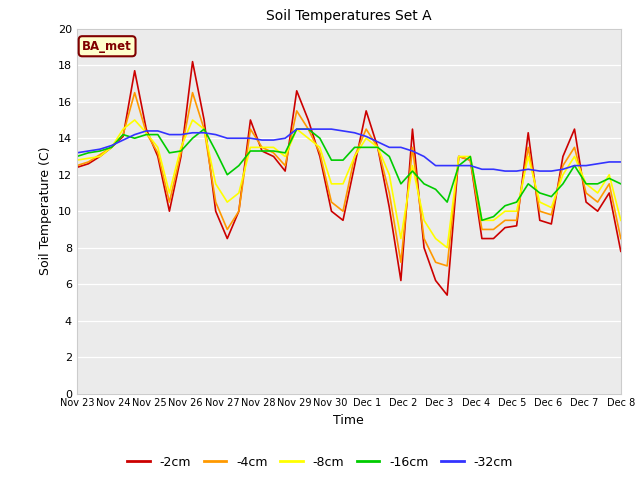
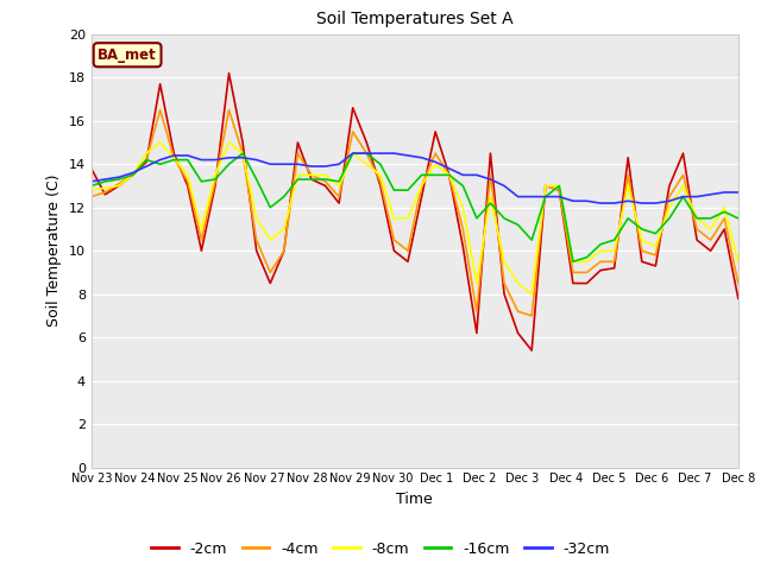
-2cm/Nov 23: 12.4 -> 13.8
